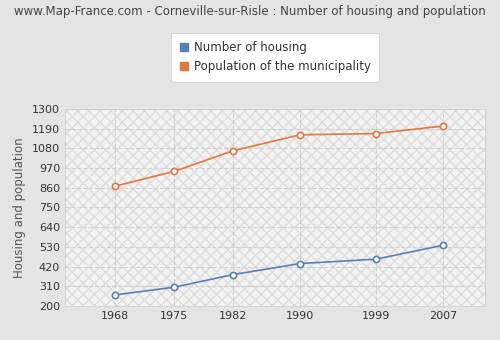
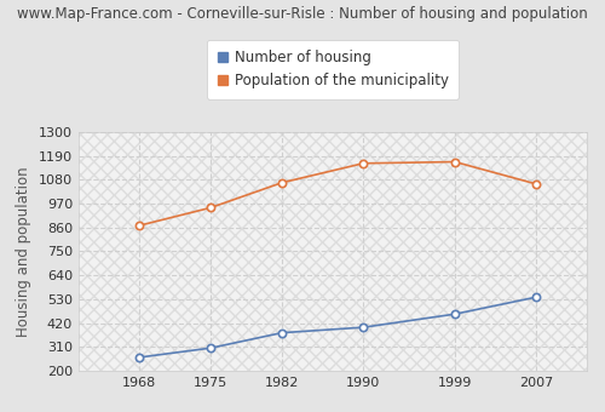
Number of housing/1990: 440 -> 400
Population of the municipality/2007: 1200 -> 1060
